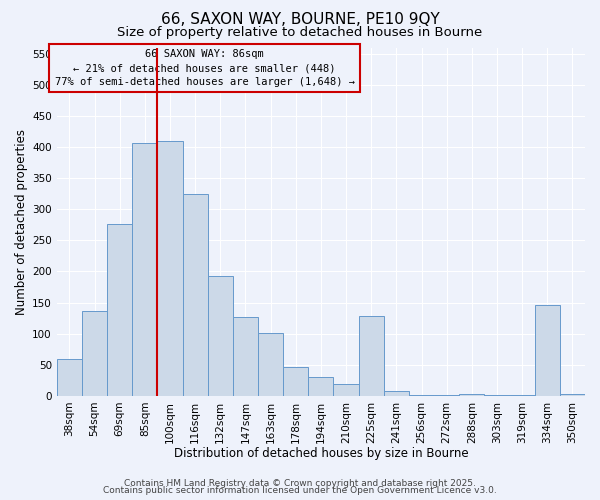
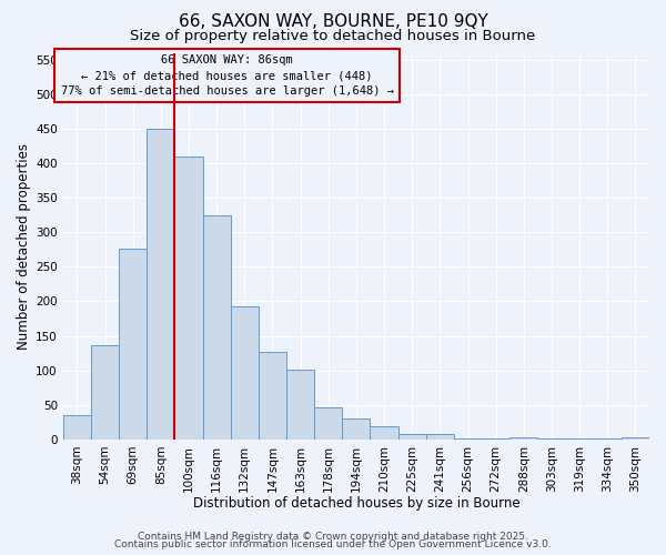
38sqm: 60 -> 35
85sqm: 406 -> 450
225sqm: 128 -> 7
334sqm: 146 -> 1
